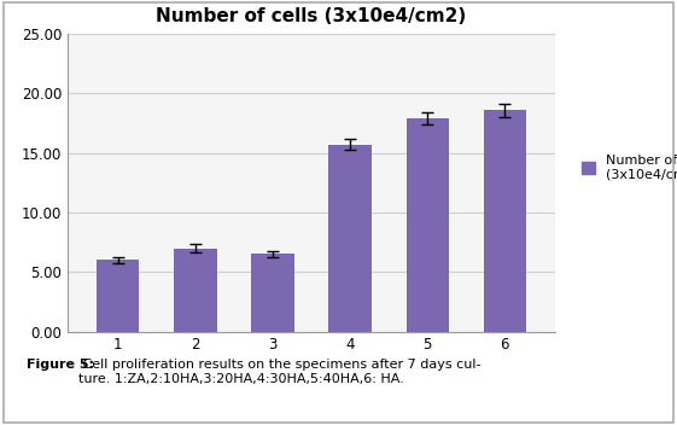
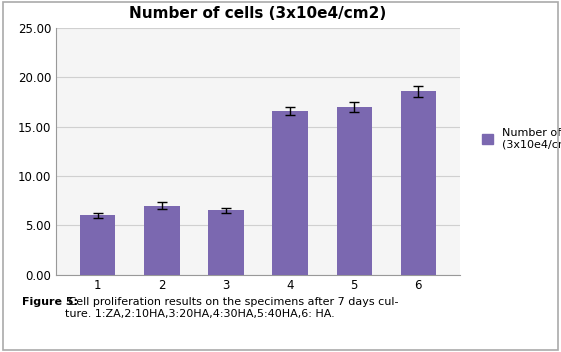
4: 15.7 -> 16.6
5: 17.9 -> 17.0
